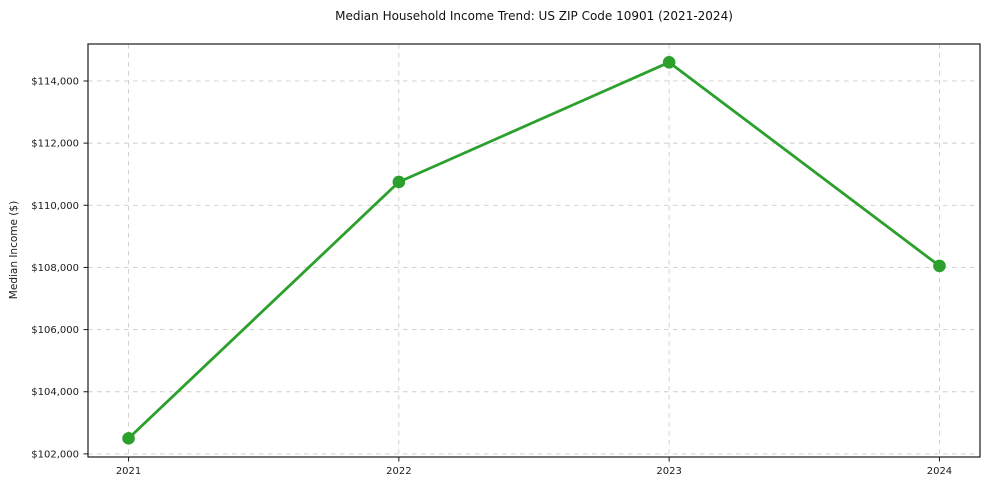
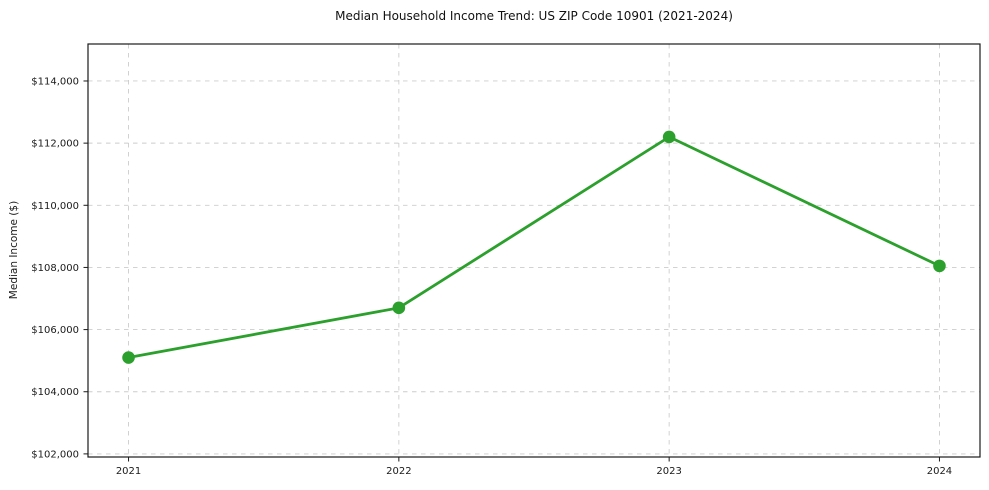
2021: $102500 -> $105100
2022: $110800 -> $106700
2023: $114600 -> $112200
